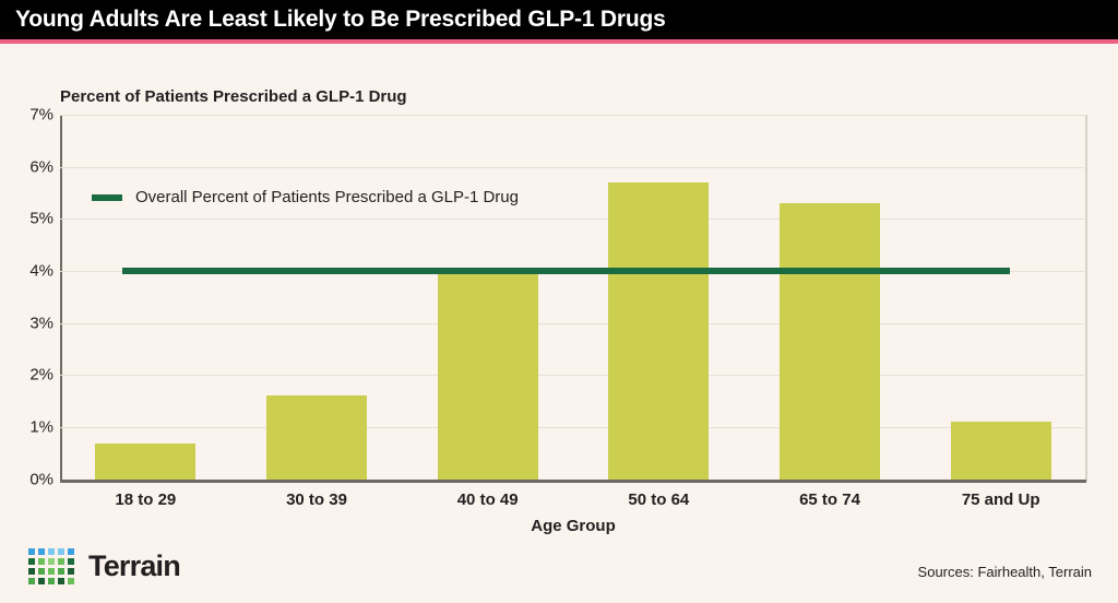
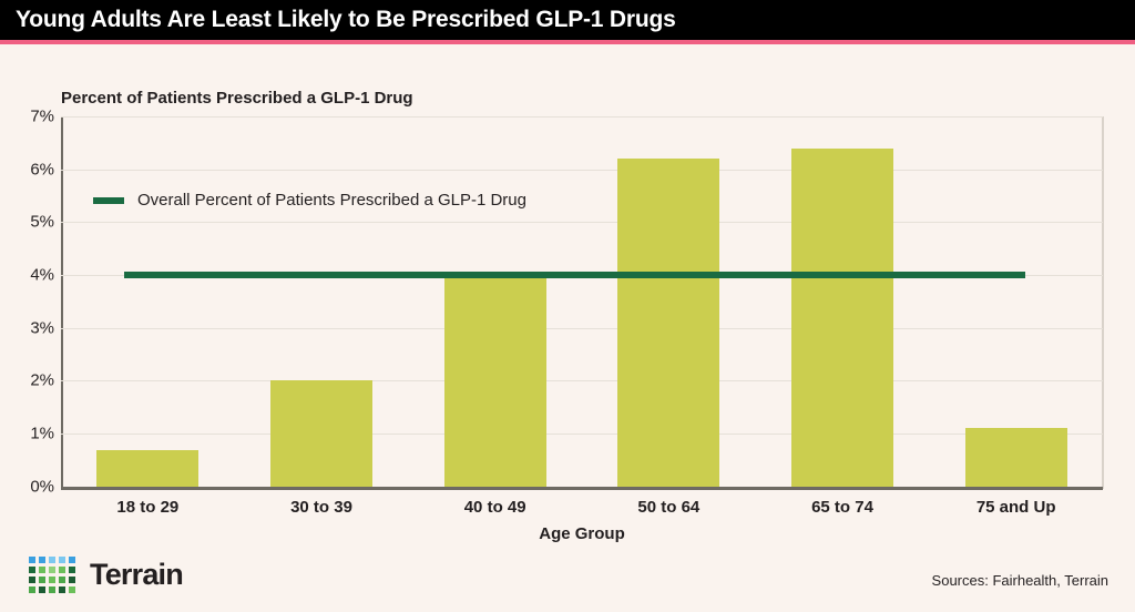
30 to 39: 1.6% -> 2.0%
50 to 64: 5.7% -> 6.2%
65 to 74: 5.3% -> 6.4%
